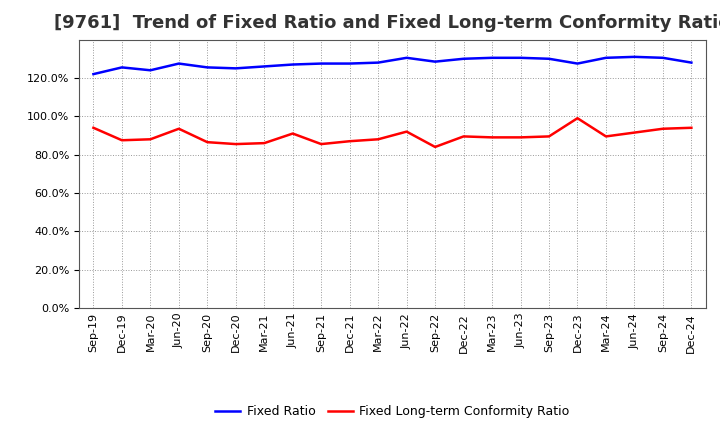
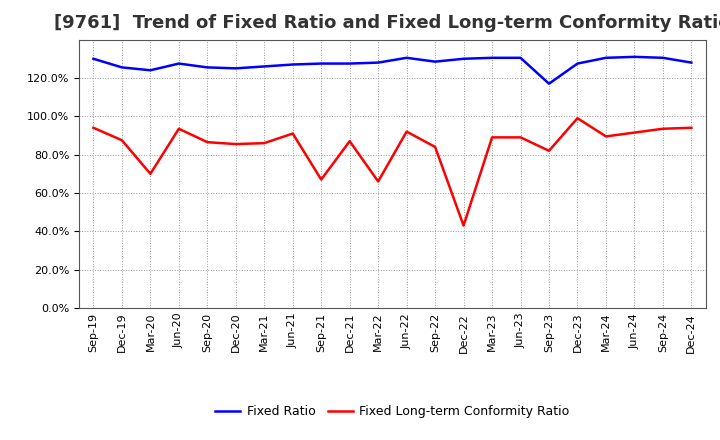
Fixed Ratio/Sep-19: 122% -> 130%
Fixed Long-term Conformity Ratio/Mar-20: 88% -> 70%
Fixed Long-term Conformity Ratio/Sep-21: 86% -> 67%
Fixed Long-term Conformity Ratio/Mar-22: 88% -> 66%
Fixed Long-term Conformity Ratio/Dec-22: 90% -> 43%
Fixed Ratio/Sep-23: 130% -> 117%
Fixed Long-term Conformity Ratio/Sep-23: 90% -> 82%
